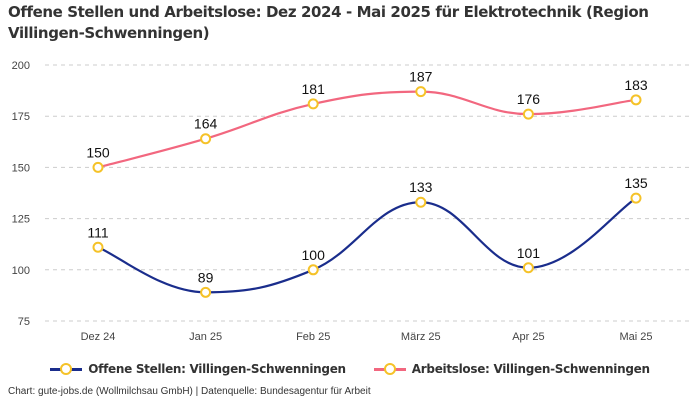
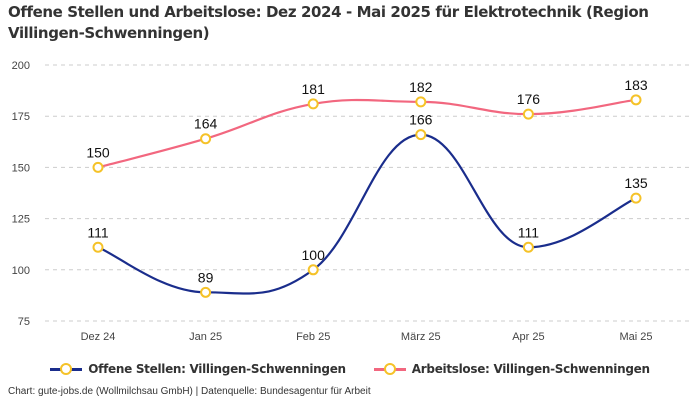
Offene Stellen: Villingen-Schwenningen/März 25: 133 -> 166
Arbeitslose: Villingen-Schwenningen/März 25: 187 -> 182
Offene Stellen: Villingen-Schwenningen/Apr 25: 101 -> 111
